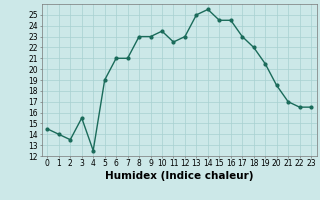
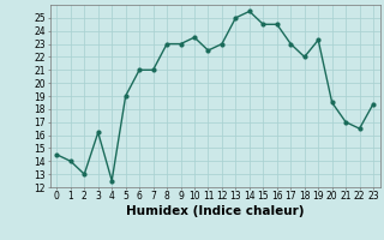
2: 13.5 -> 13.0
3: 15.5 -> 16.2
19: 20.5 -> 23.3
23: 16.5 -> 18.4
